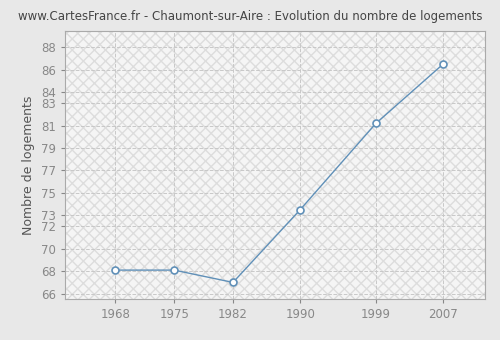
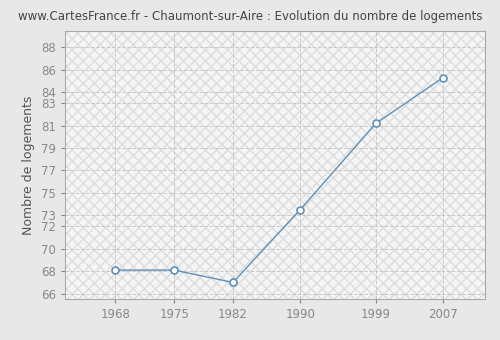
2007: 86.5 -> 85.3
